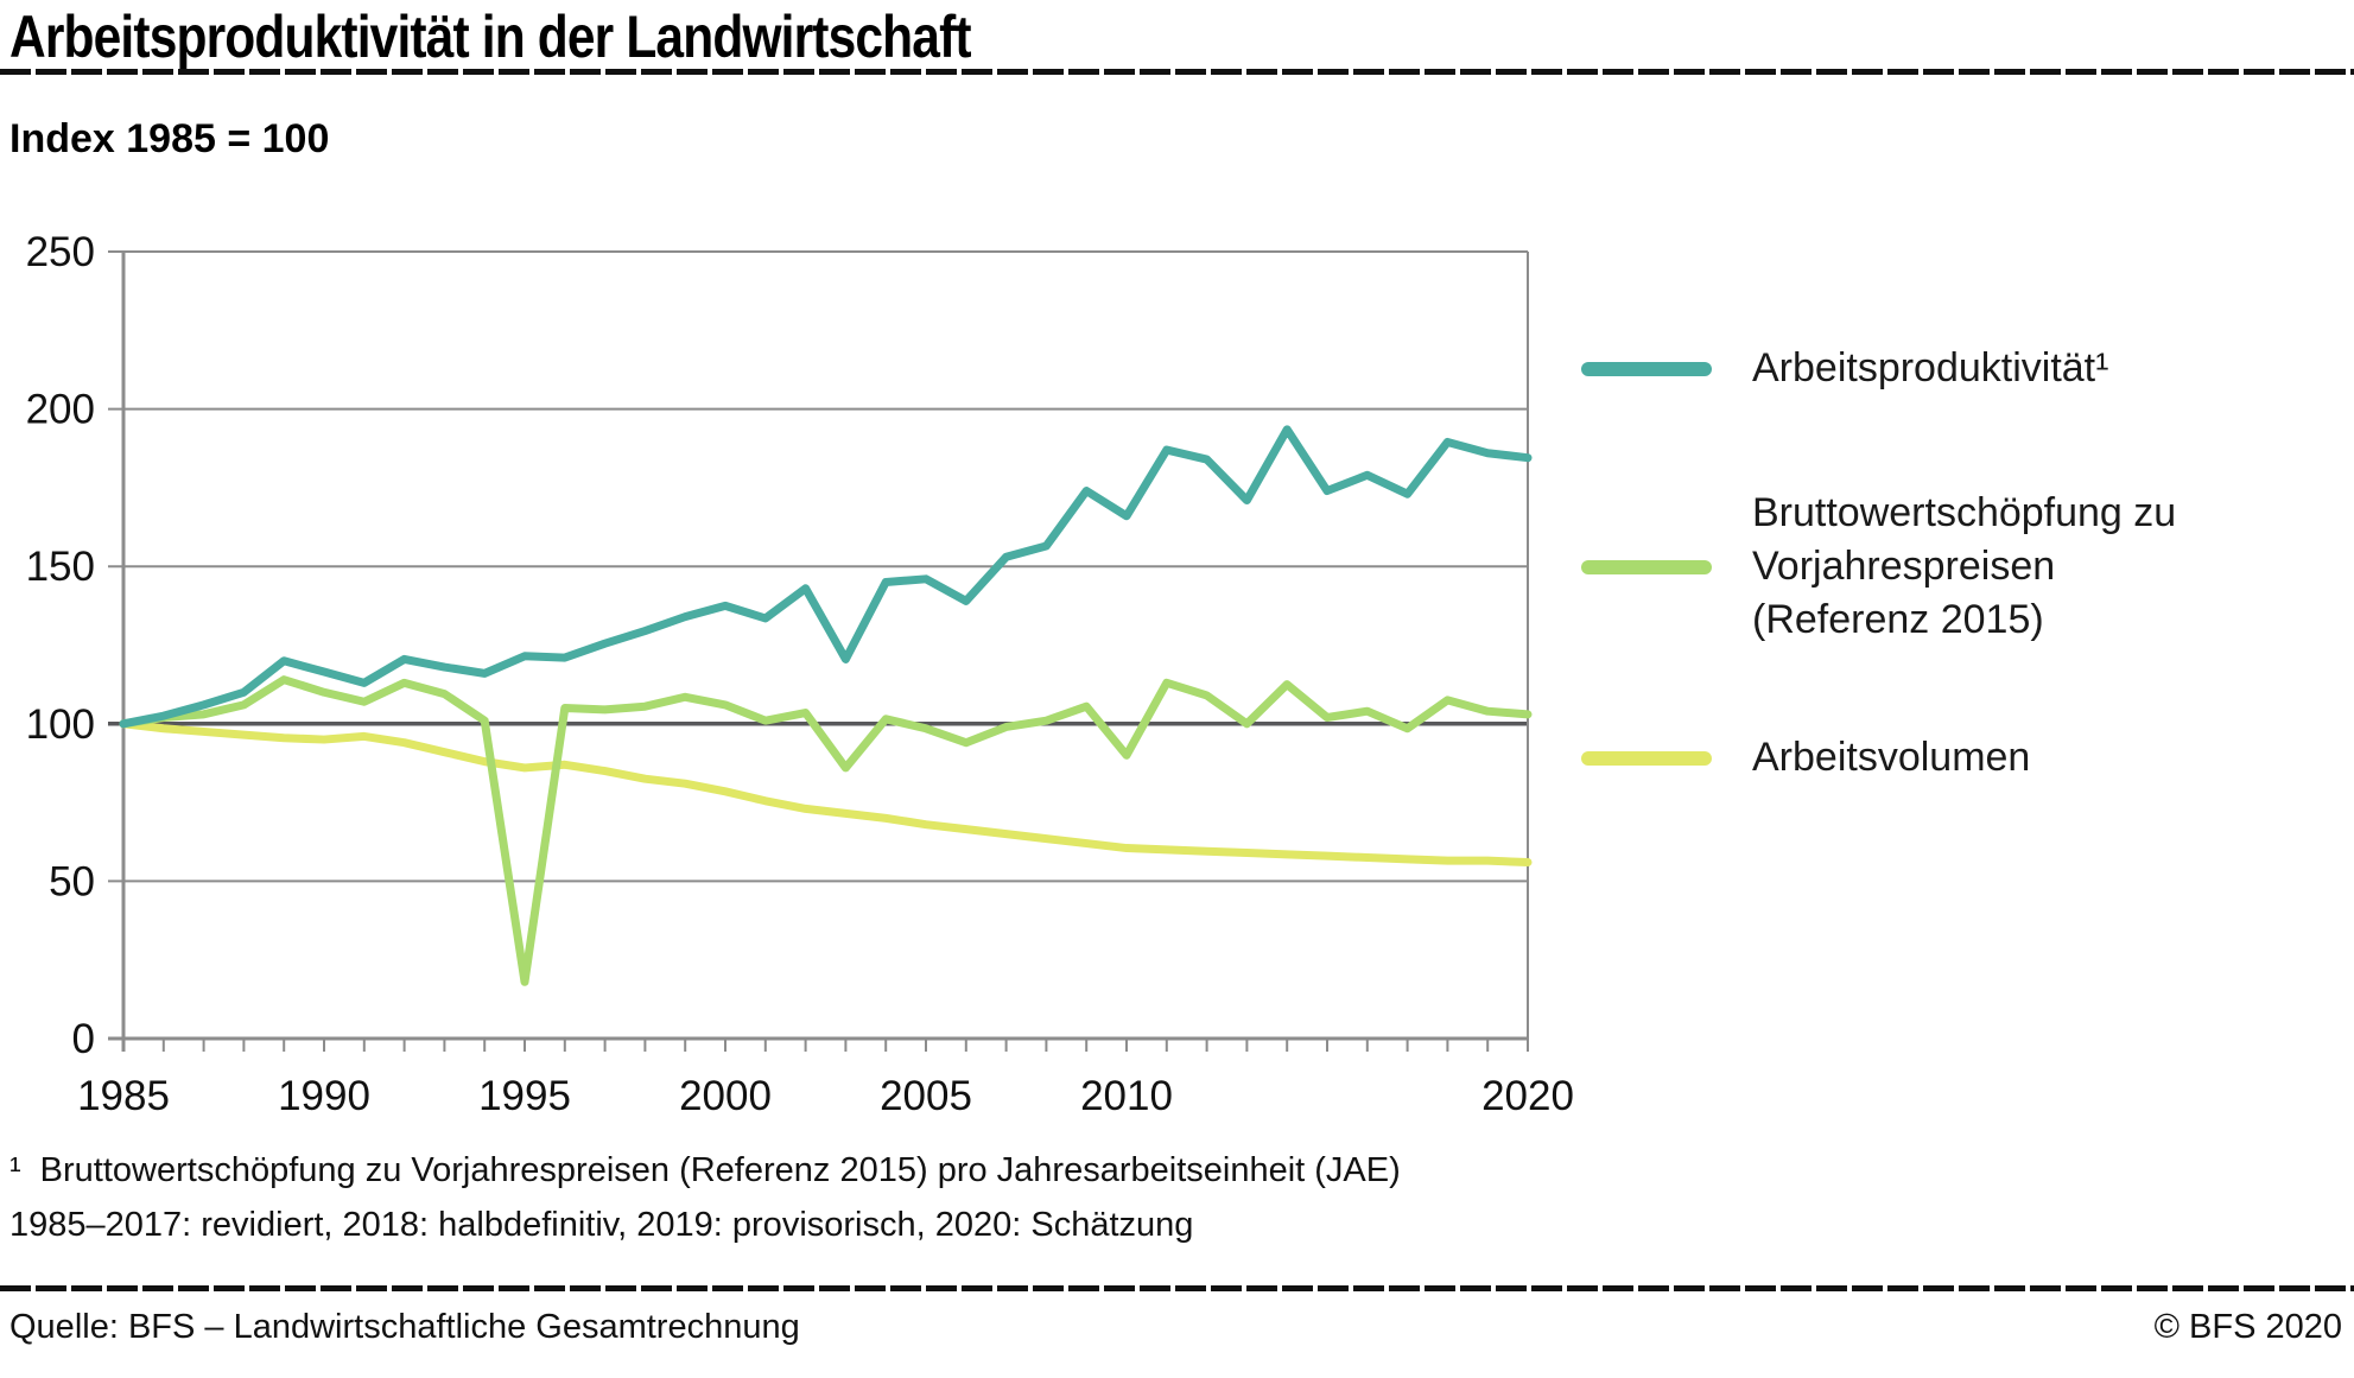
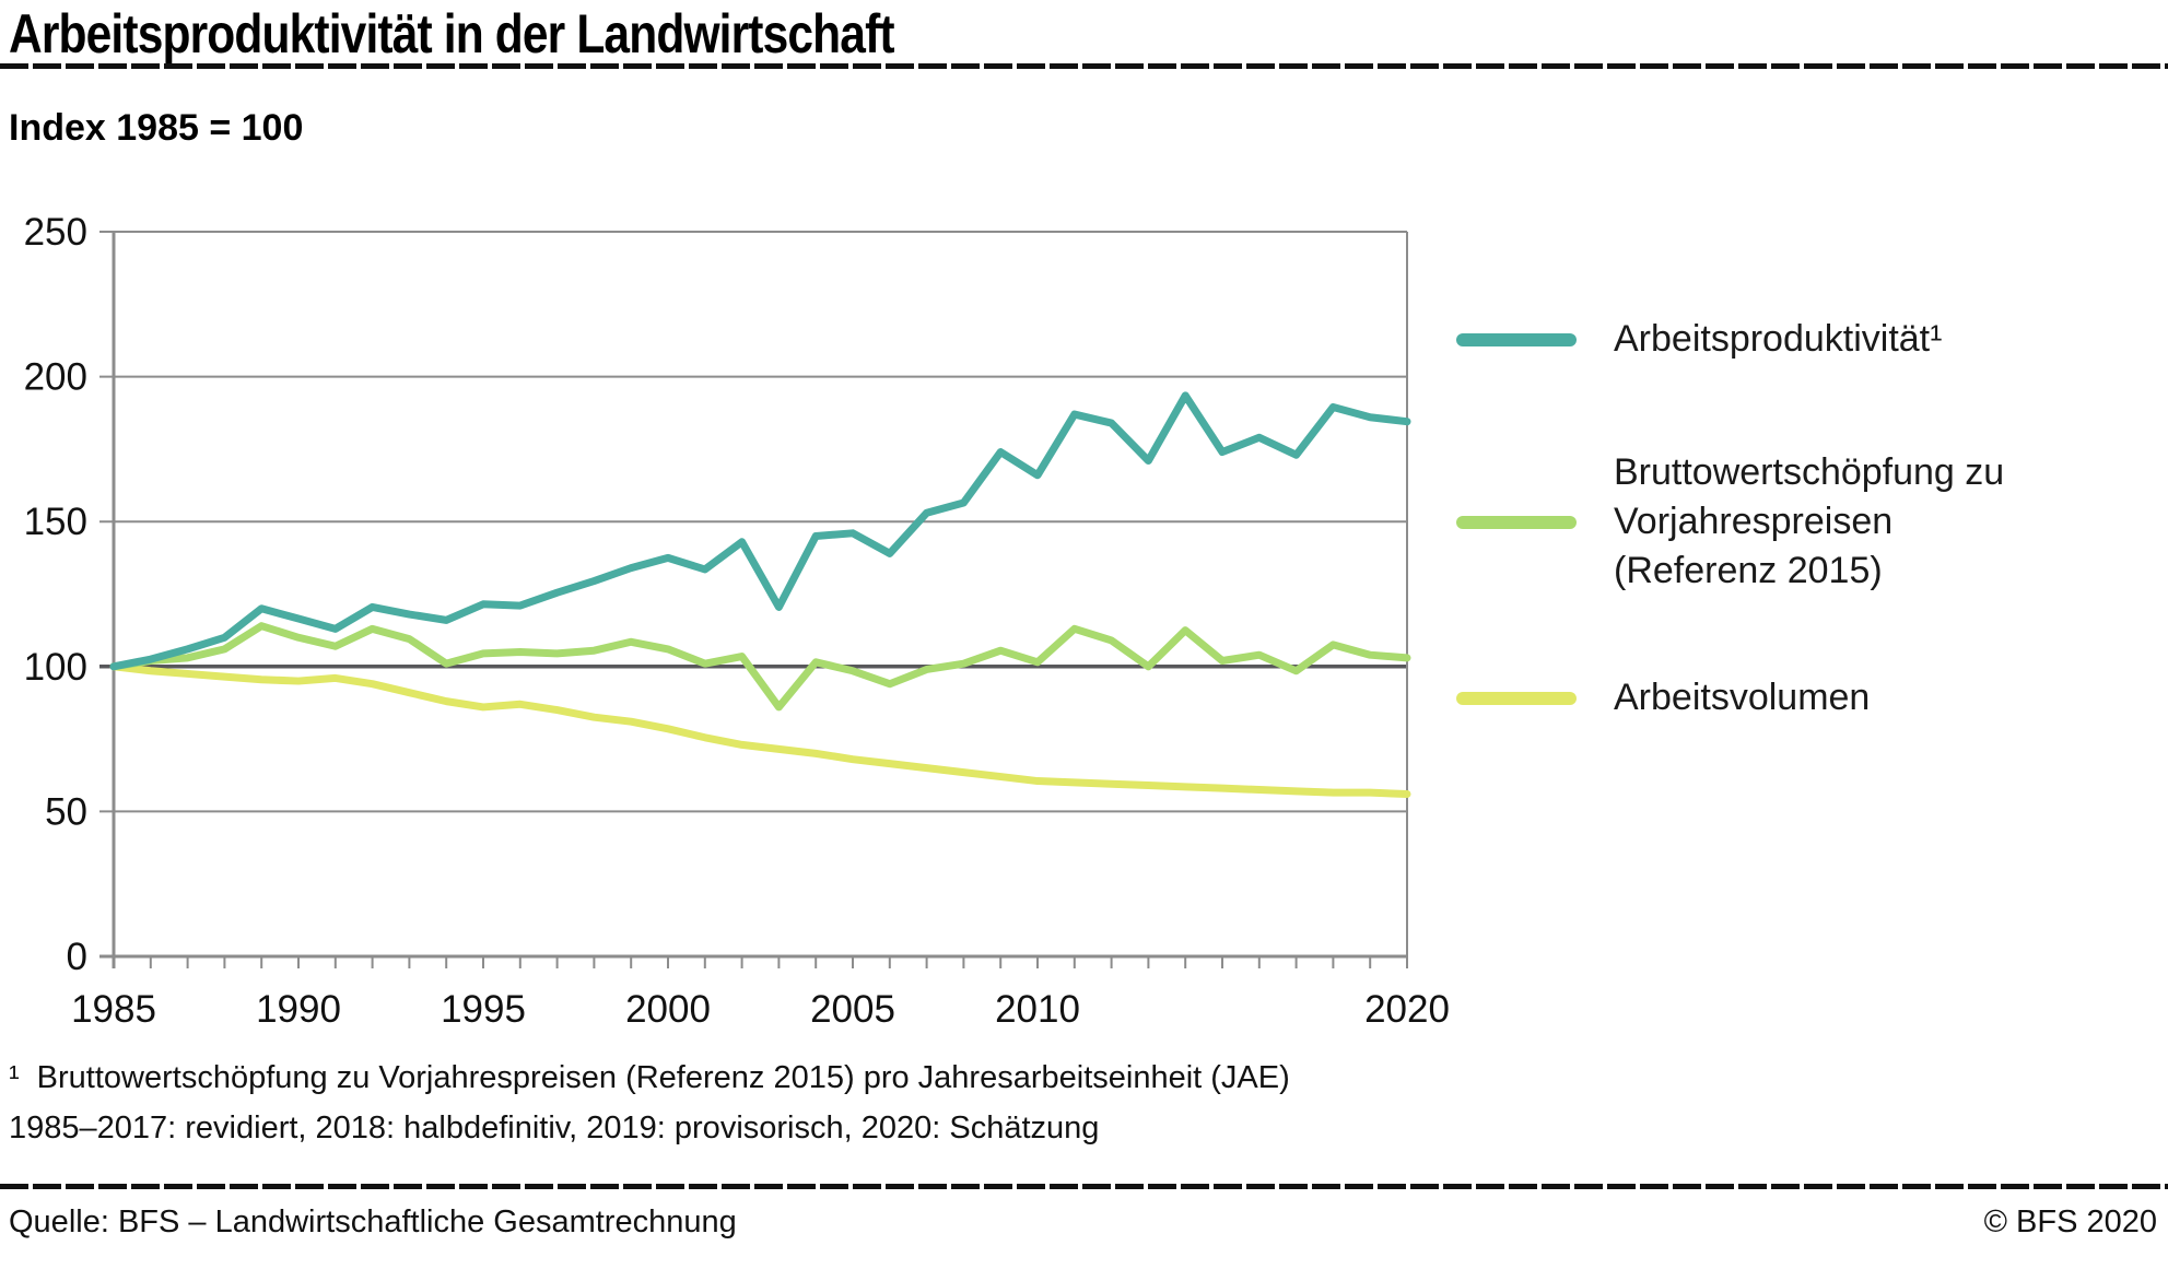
Bruttowertschöpfung zu Vorjahrespreisen (Referenz 2015)/1995: 18 -> 104
Bruttowertschöpfung zu Vorjahrespreisen (Referenz 2015)/2010: 90 -> 102
